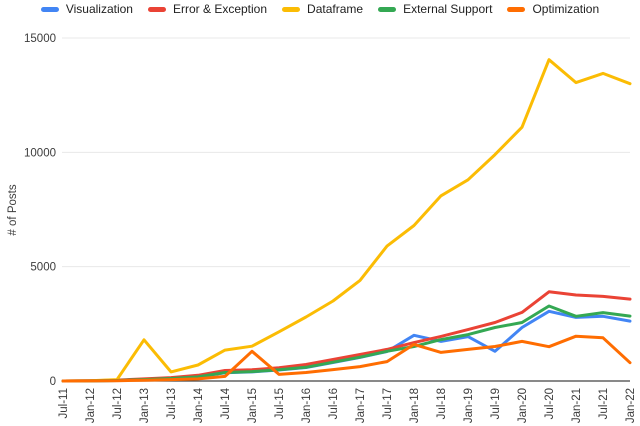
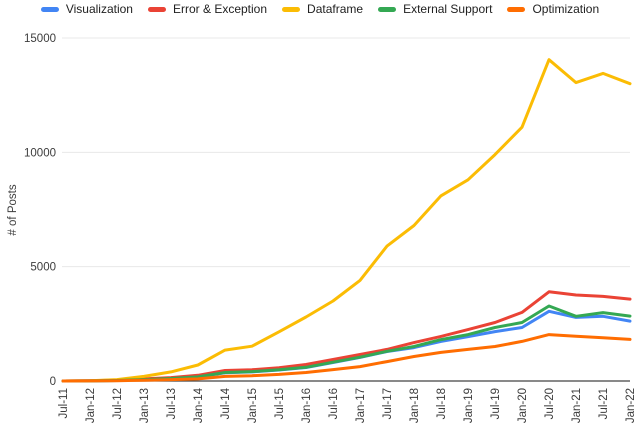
Dataframe/Jan-13: 1800 -> 200
Optimization/Jan-15: 1300 -> 200
Visualization/Jan-18: 2000 -> 1500
Optimization/Jan-18: 1600 -> 1100
Visualization/Jul-19: 1300 -> 2200
Optimization/Jul-20: 1500 -> 2000
Optimization/Jan-22: 800 -> 1800
